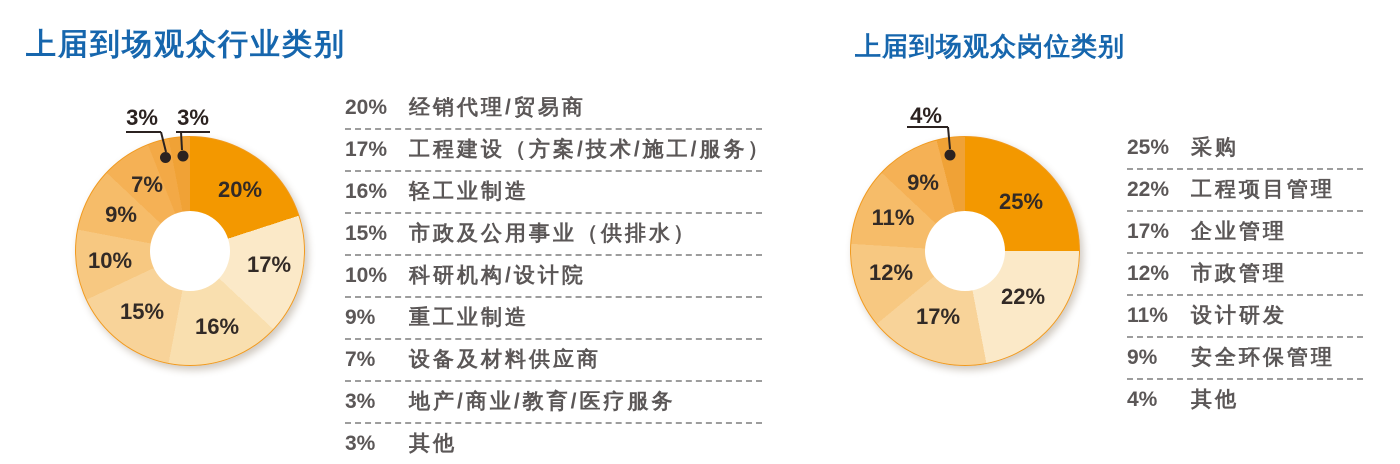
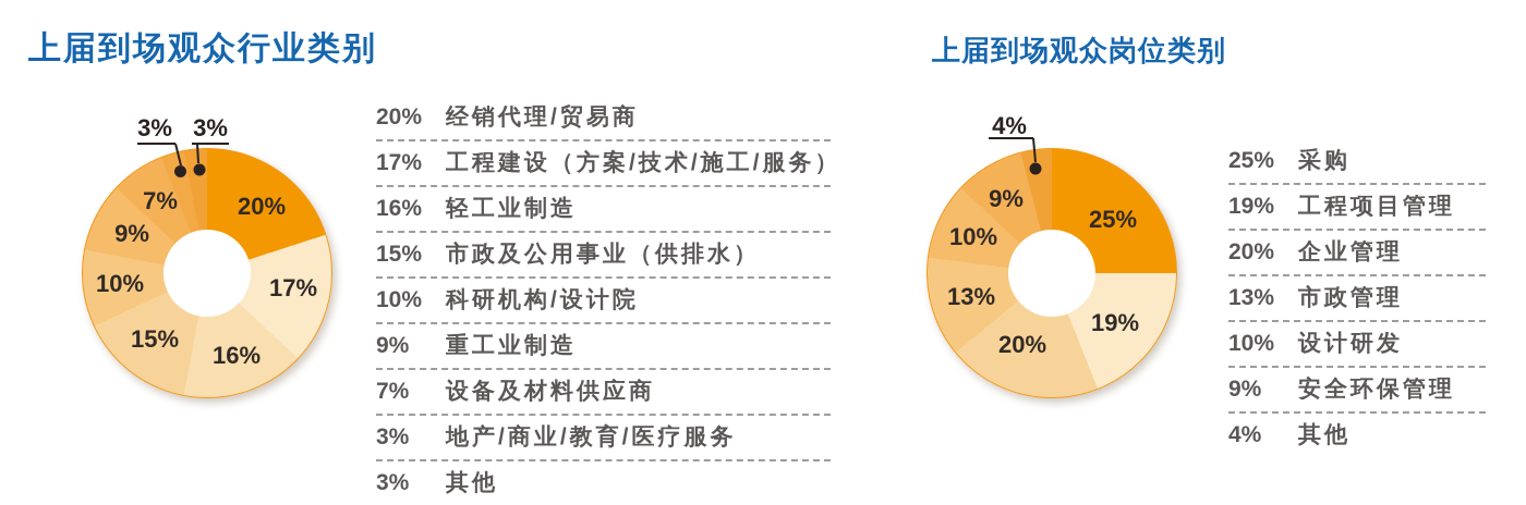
上届到场观众岗位类别/工程项目管理: 22% -> 19%
上届到场观众岗位类别/企业管理: 17% -> 20%
上届到场观众岗位类别/市政管理: 12% -> 13%
上届到场观众岗位类别/设计研发: 11% -> 10%
